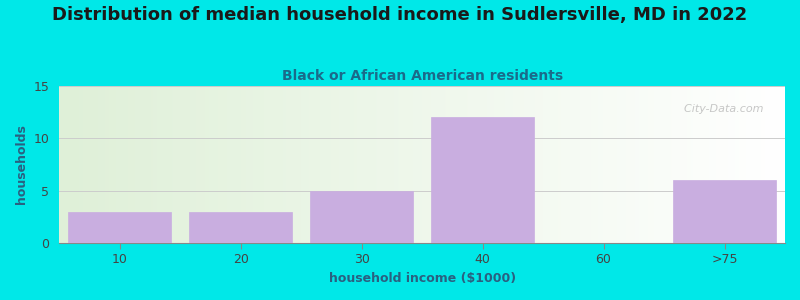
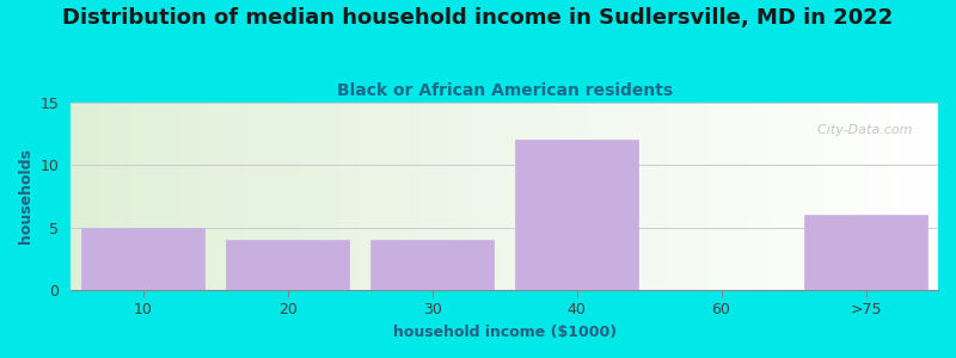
10: 3 -> 5
20: 3 -> 4
30: 5 -> 4
